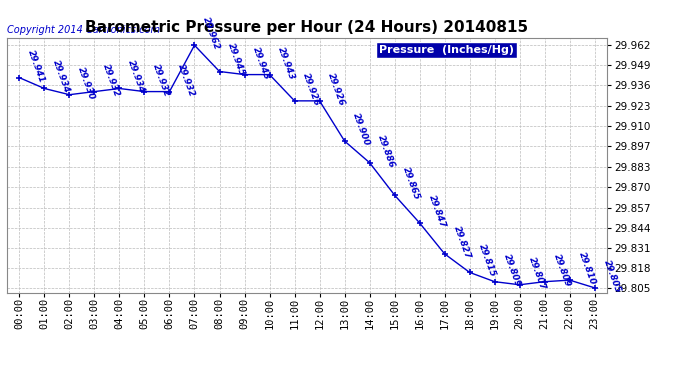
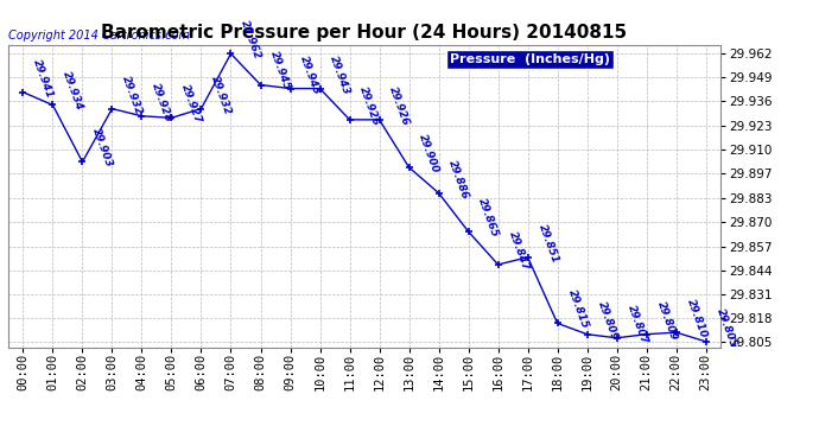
02:00: 29.930 -> 29.903
04:00: 29.934 -> 29.928
05:00: 29.932 -> 29.927
17:00: 29.827 -> 29.851
